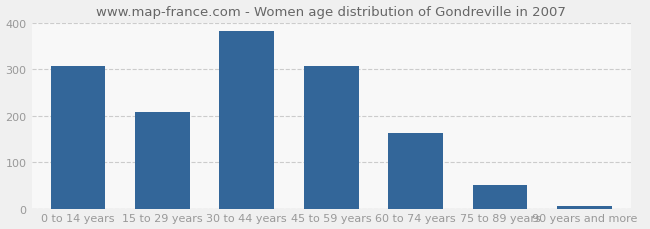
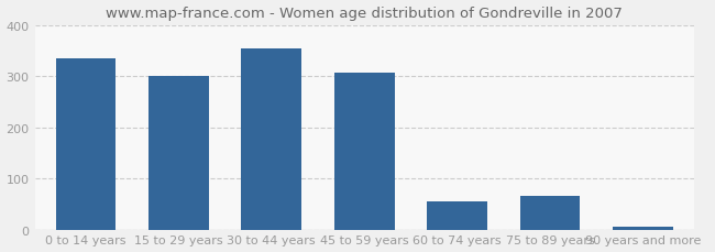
0 to 14 years: 308 -> 335
15 to 29 years: 207 -> 300
30 to 44 years: 383 -> 355
60 to 74 years: 163 -> 55
75 to 89 years: 50 -> 65
